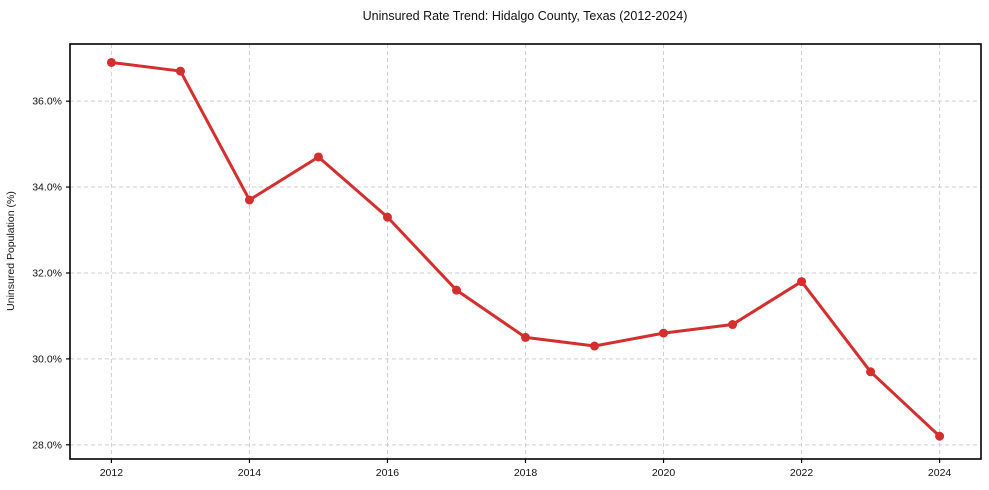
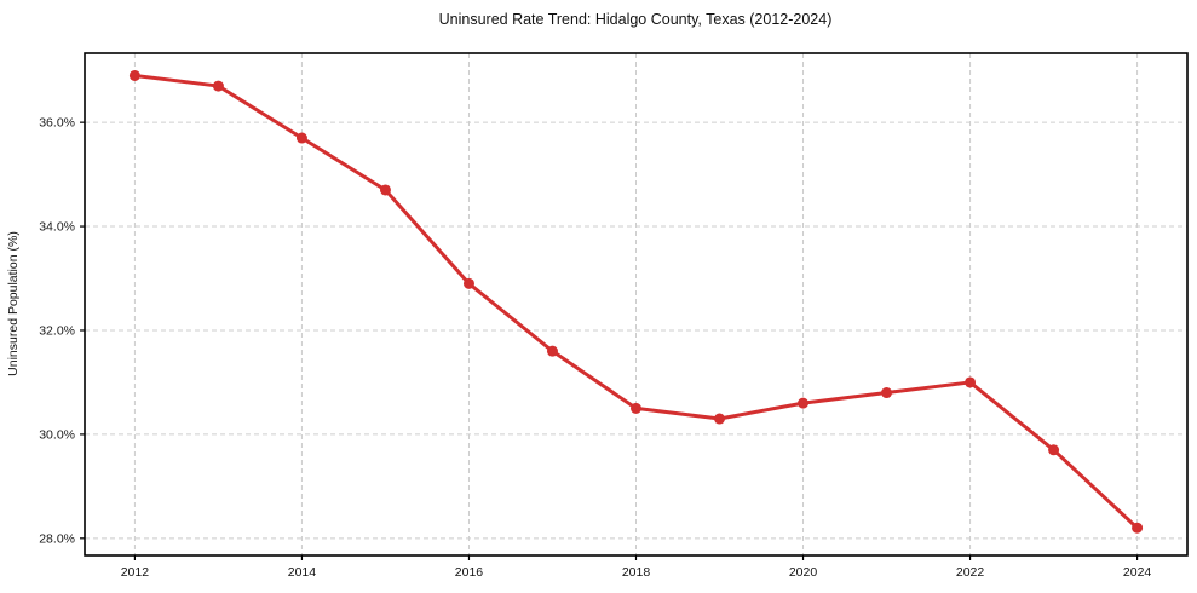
2014: 33.7% -> 35.7%
2016: 33.3% -> 32.9%
2022: 31.8% -> 31.0%
